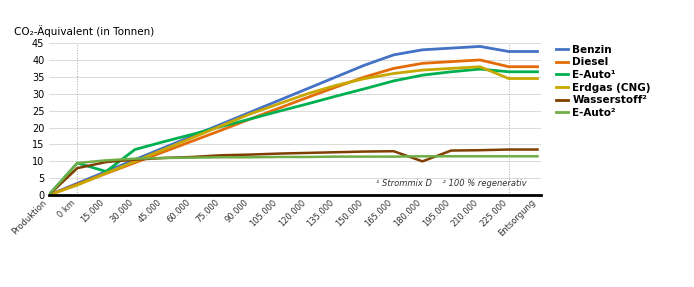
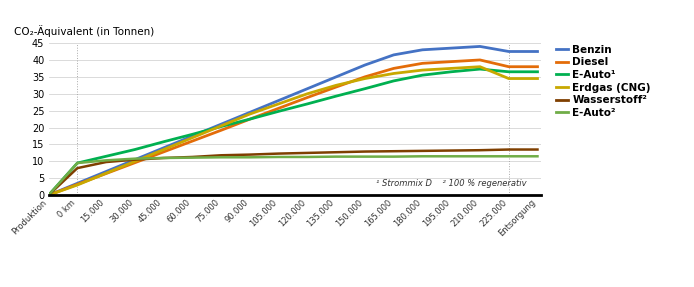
E-Auto¹/15.000: 7.0 -> 11.5
Wasserstoff²/180.000: 10.0 -> 13.1
